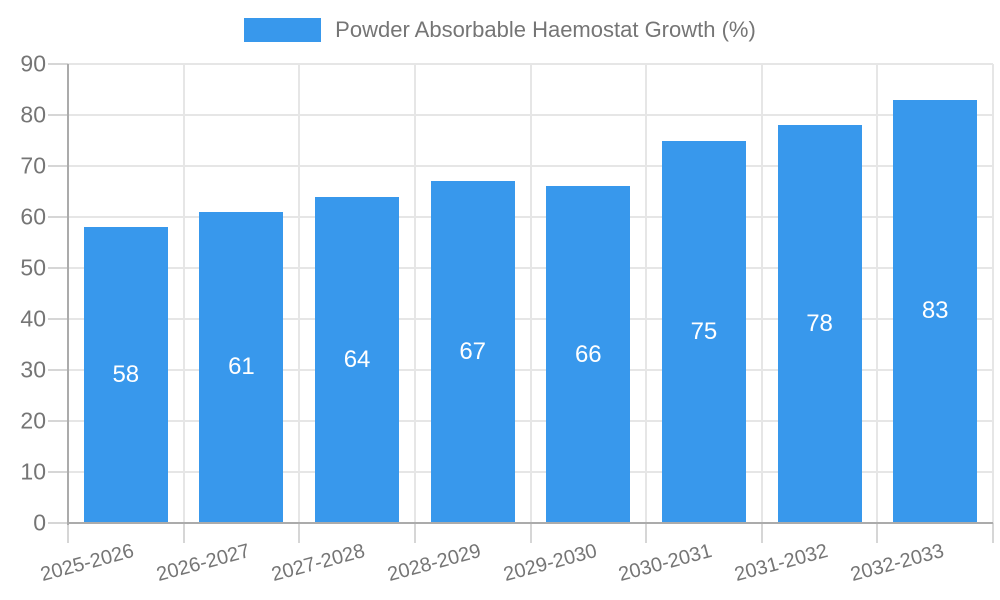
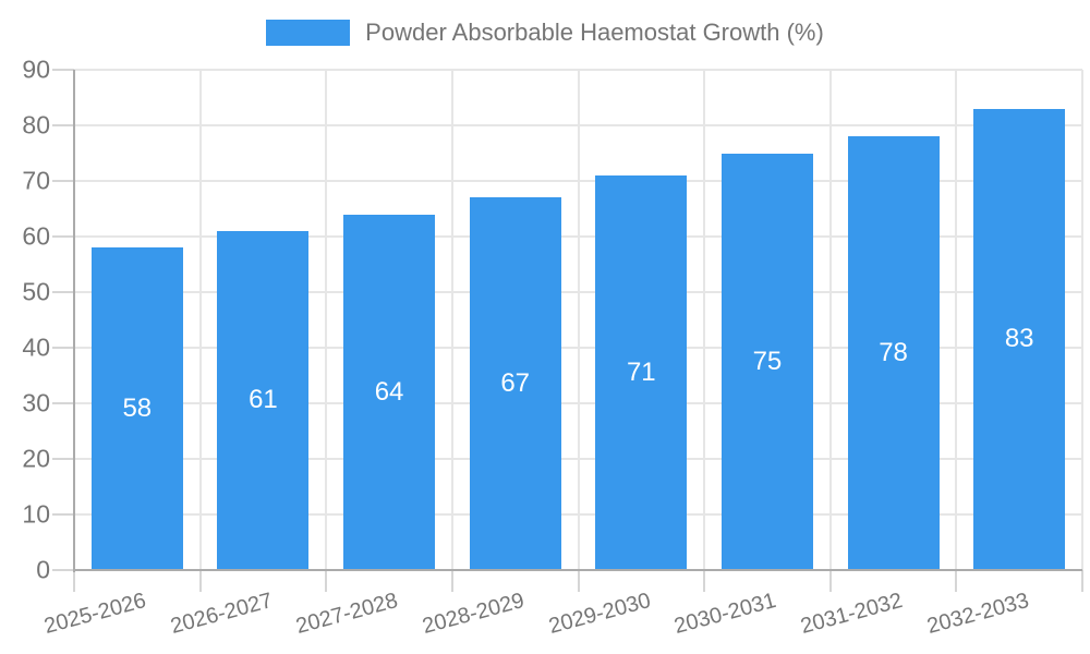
2029-2030: 66 -> 71
